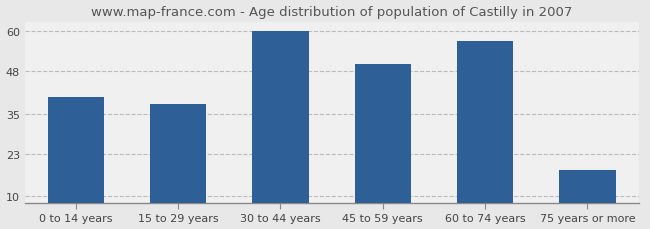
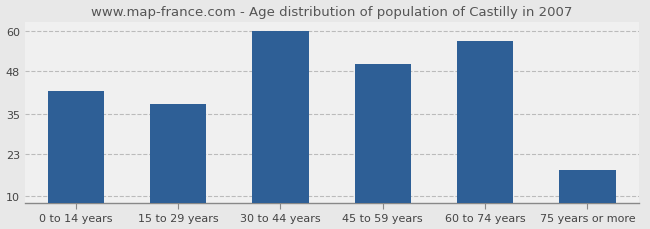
0 to 14 years: 40 -> 42
